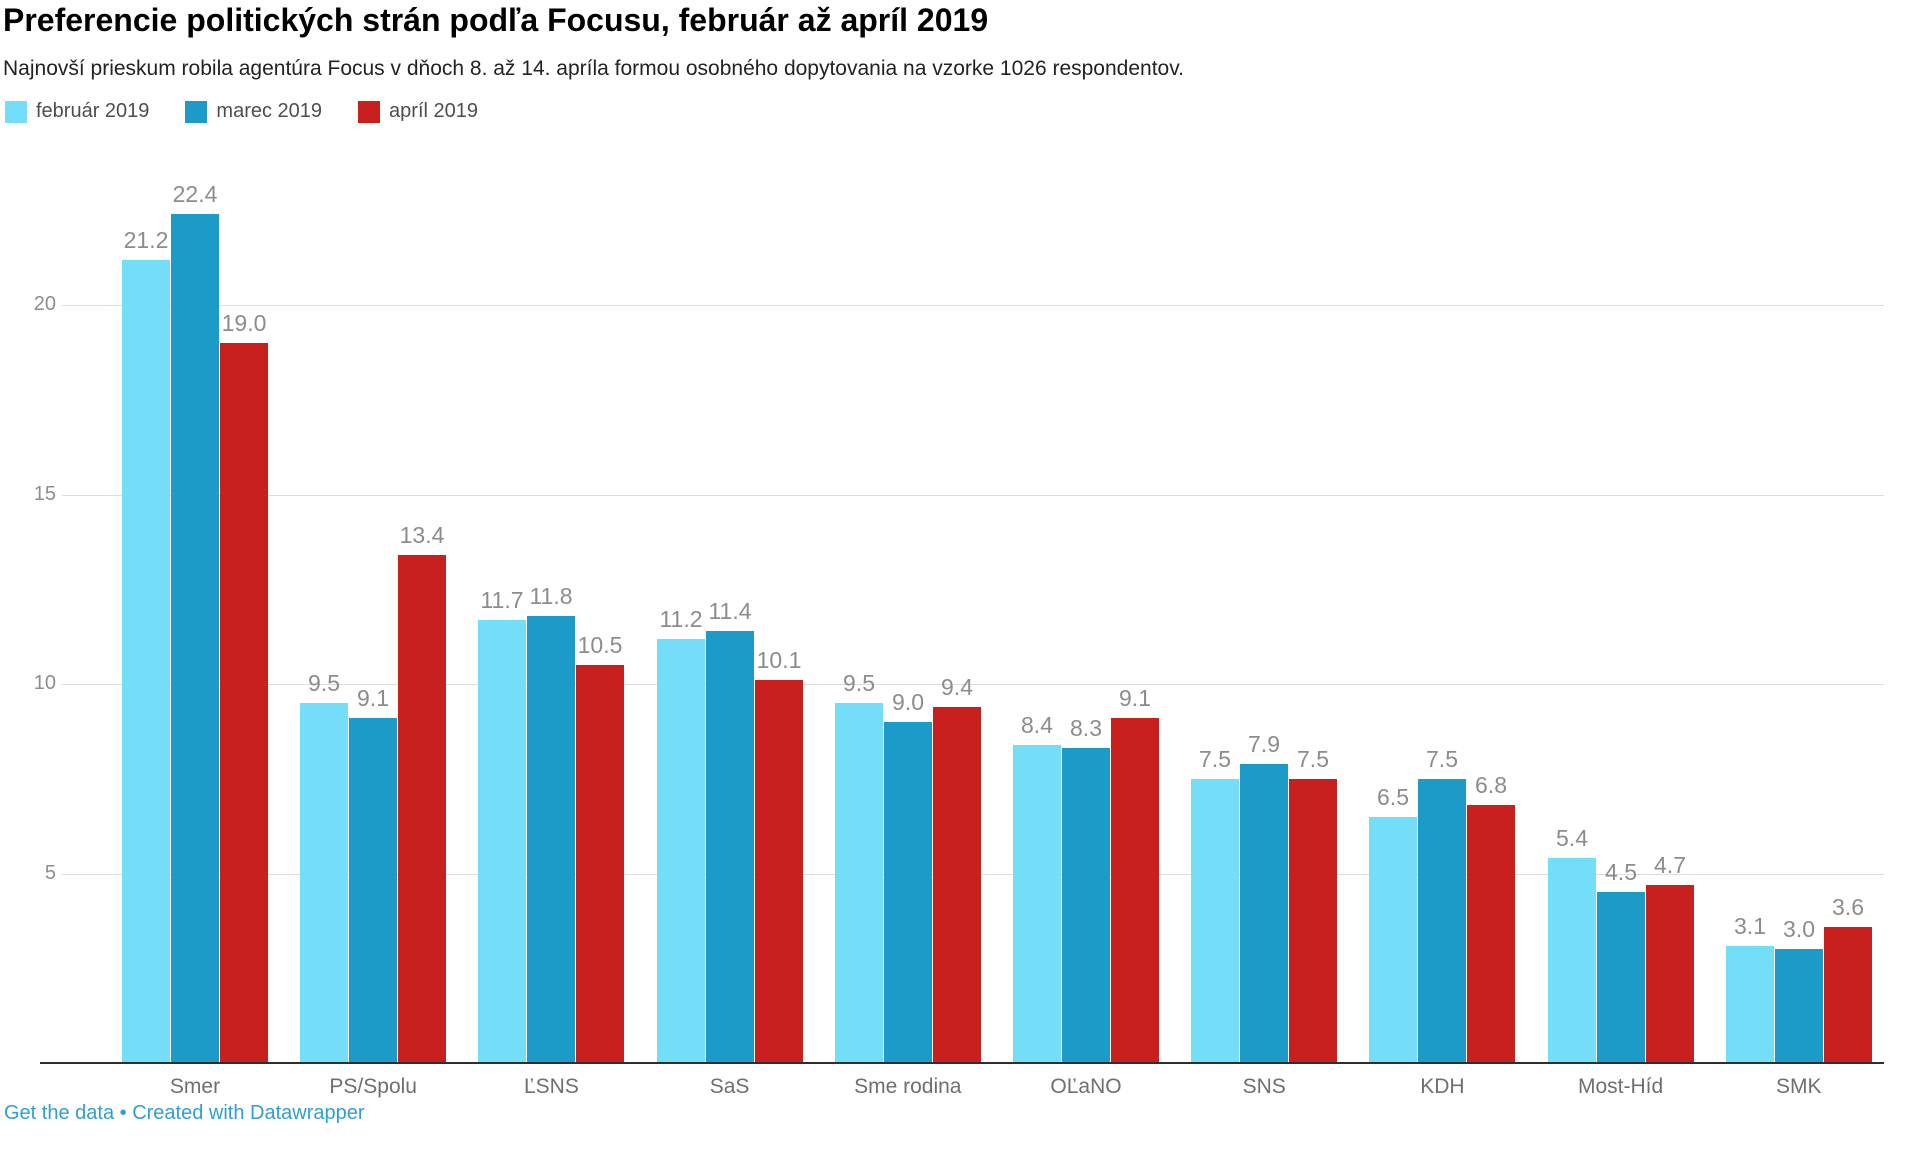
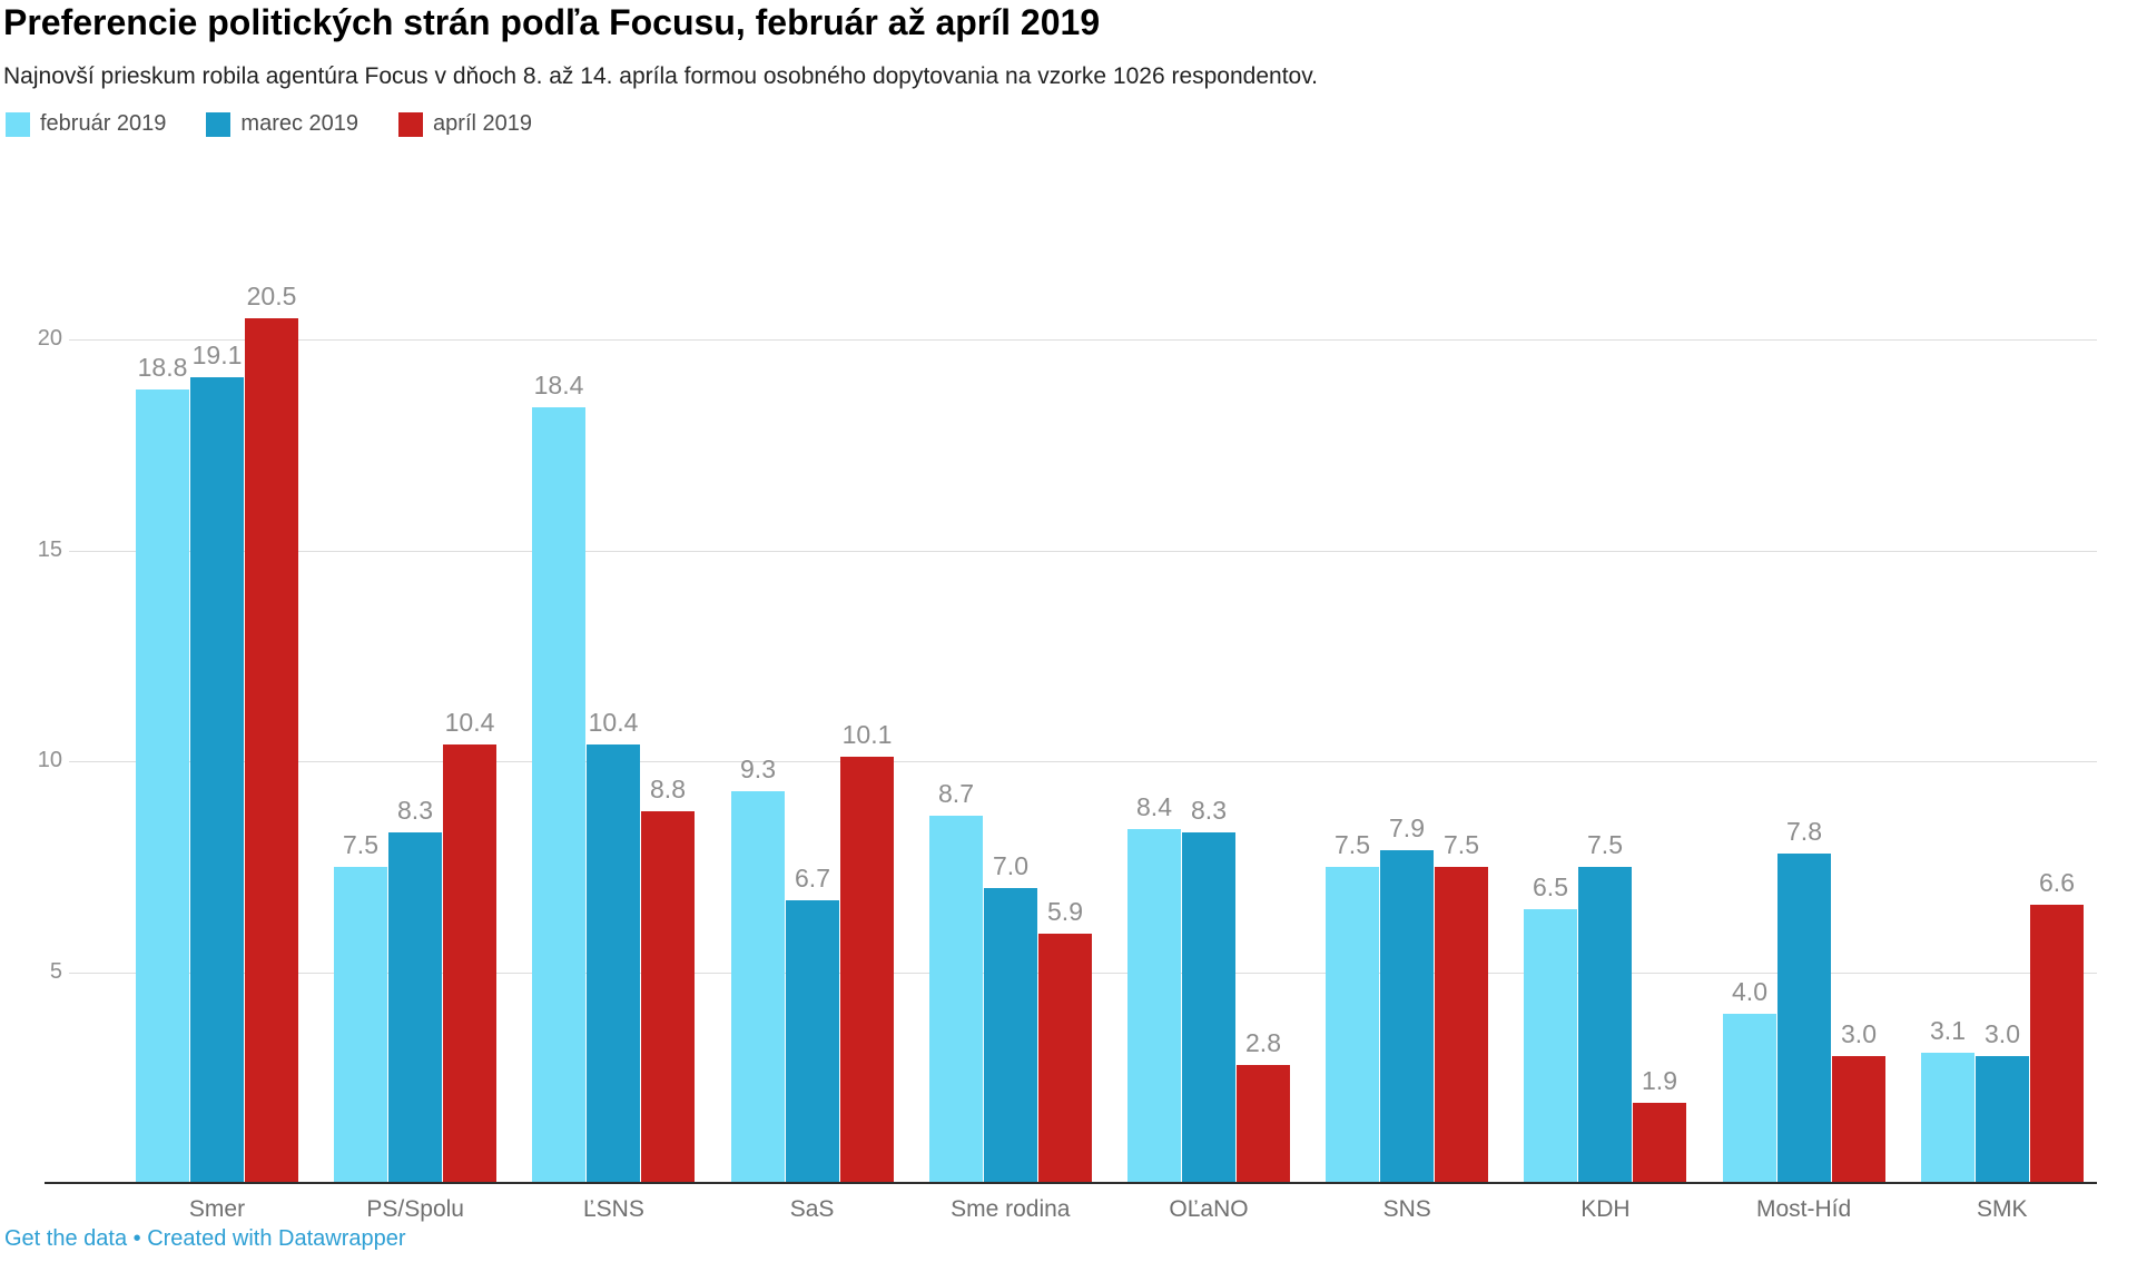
február 2019/Smer: 21.2 -> 18.8
marec 2019/Smer: 22.4 -> 19.1
apríl 2019/Smer: 19.0 -> 20.5
február 2019/PS/Spolu: 9.5 -> 7.5
marec 2019/PS/Spolu: 9.1 -> 8.3
apríl 2019/PS/Spolu: 13.4 -> 10.4
február 2019/ĽSNS: 11.7 -> 18.4
marec 2019/ĽSNS: 11.8 -> 10.4
apríl 2019/ĽSNS: 10.5 -> 8.8
február 2019/SaS: 11.2 -> 9.3
marec 2019/SaS: 11.4 -> 6.7
február 2019/Sme rodina: 9.5 -> 8.7
marec 2019/Sme rodina: 9.0 -> 7.0
apríl 2019/Sme rodina: 9.4 -> 5.9
apríl 2019/OĽaNO: 9.1 -> 2.8
apríl 2019/KDH: 6.8 -> 1.9
február 2019/Most-Híd: 5.4 -> 4.0
marec 2019/Most-Híd: 4.5 -> 7.8
apríl 2019/Most-Híd: 4.7 -> 3.0
apríl 2019/SMK: 3.6 -> 6.6
